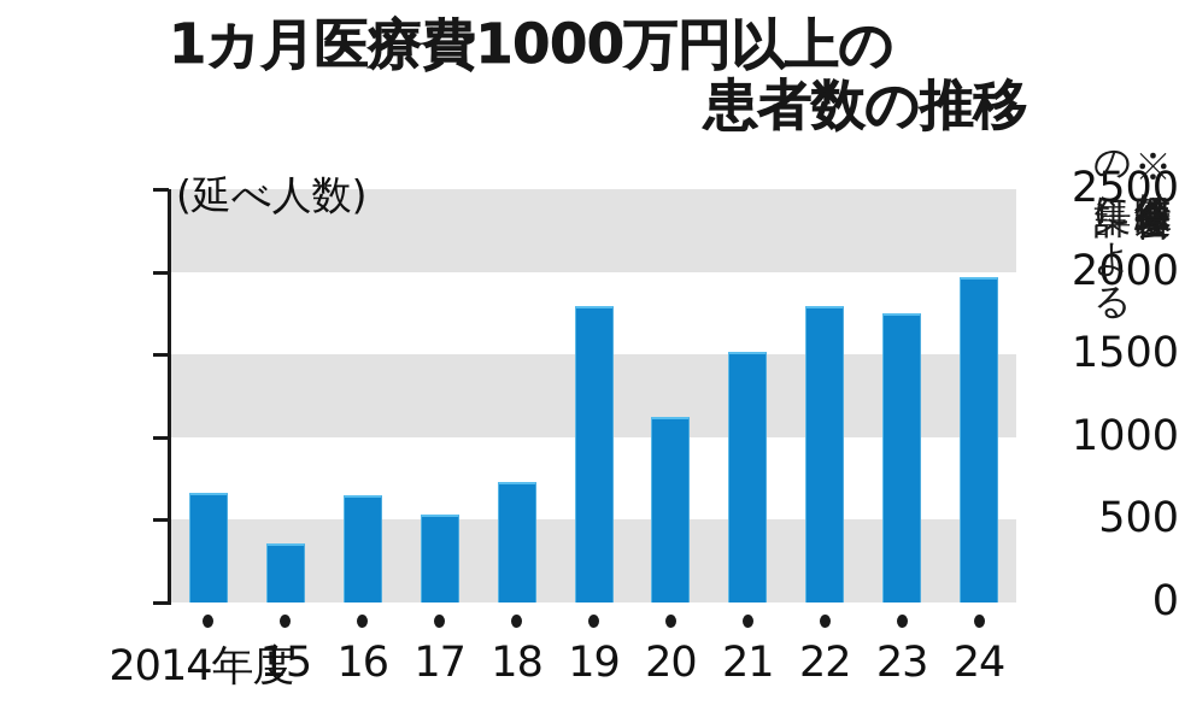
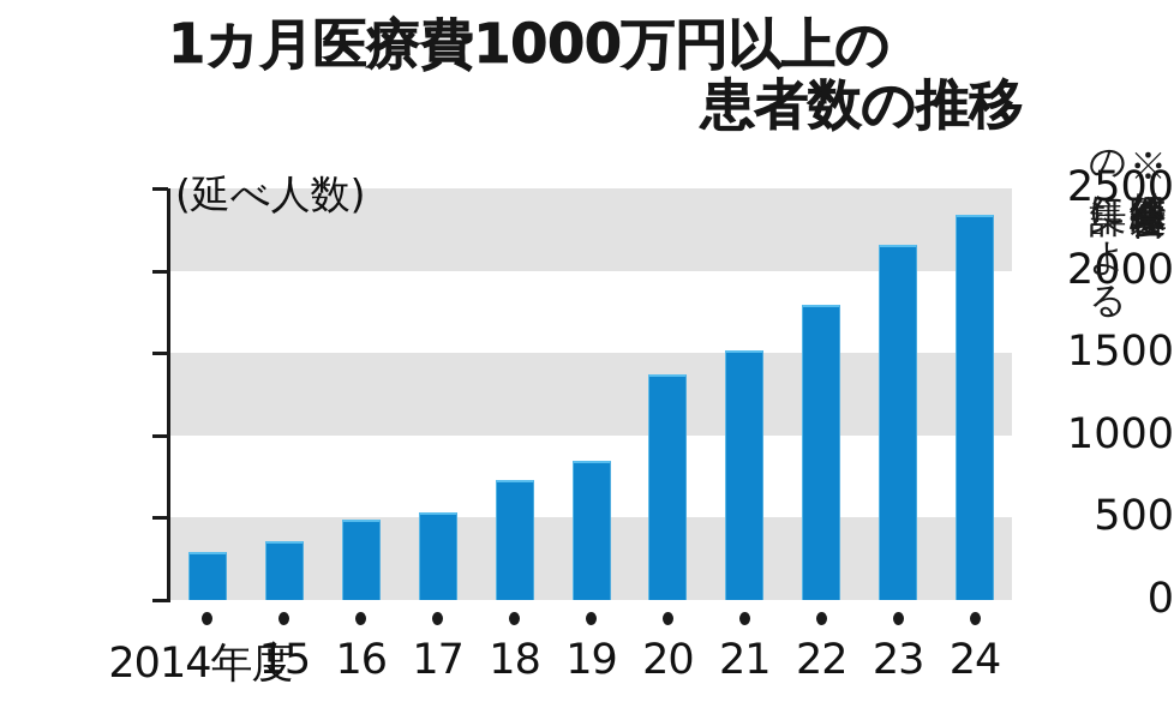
2014年度: 660 -> 300
16: 650 -> 480
19: 1790 -> 840
20: 1120 -> 1370
23: 1750 -> 2160
24: 1970 -> 2340
